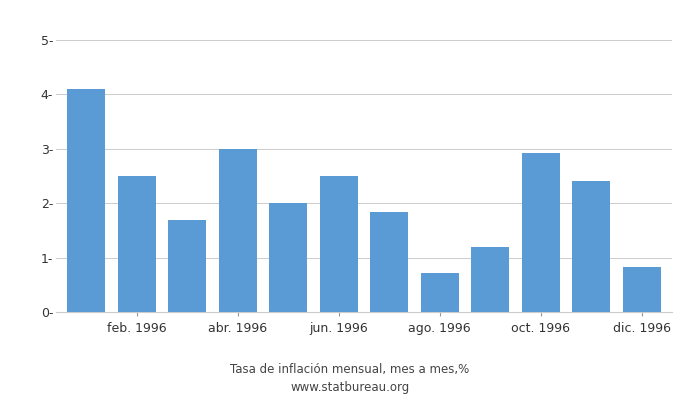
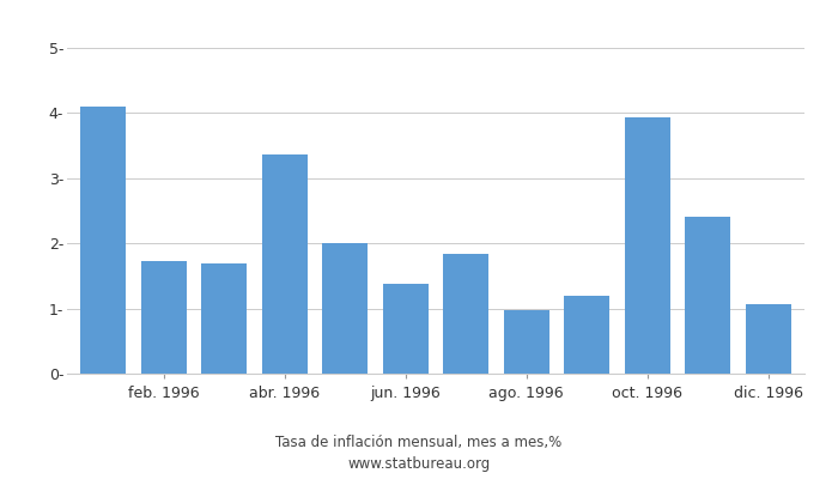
feb. 1996: 2.50- -> 1.72-
abr. 1996: 3.00- -> 3.36-
jun. 1996: 2.50- -> 1.38-
ago. 1996: 0.72- -> 0.98-
oct. 1996: 2.92- -> 3.94-
dic. 1996: 0.82- -> 1.06-
